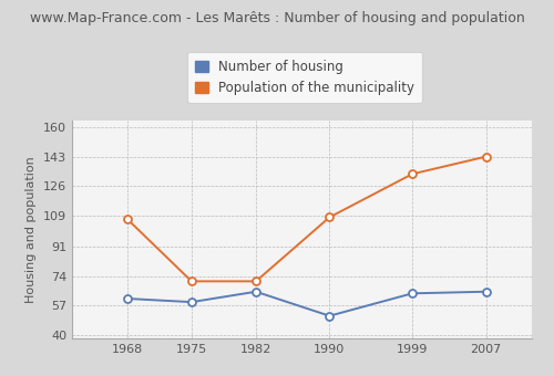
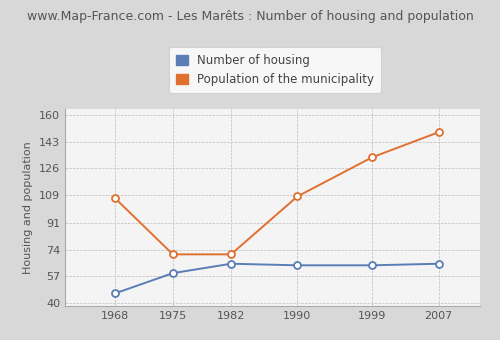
Number of housing/1968: 61 -> 46
Number of housing/1990: 51 -> 64
Population of the municipality/2007: 143 -> 149
